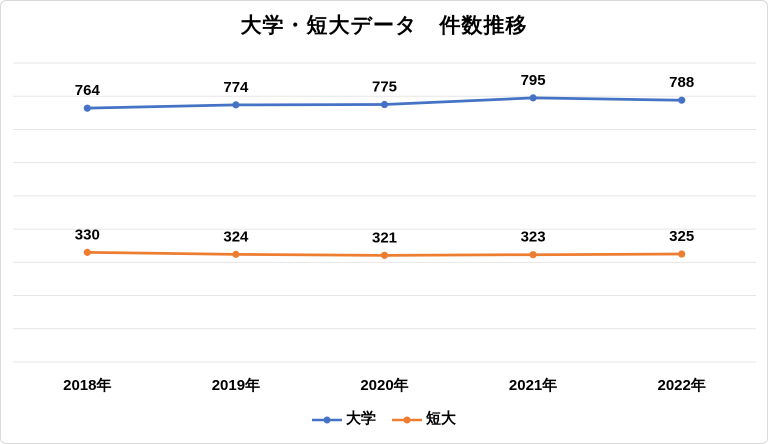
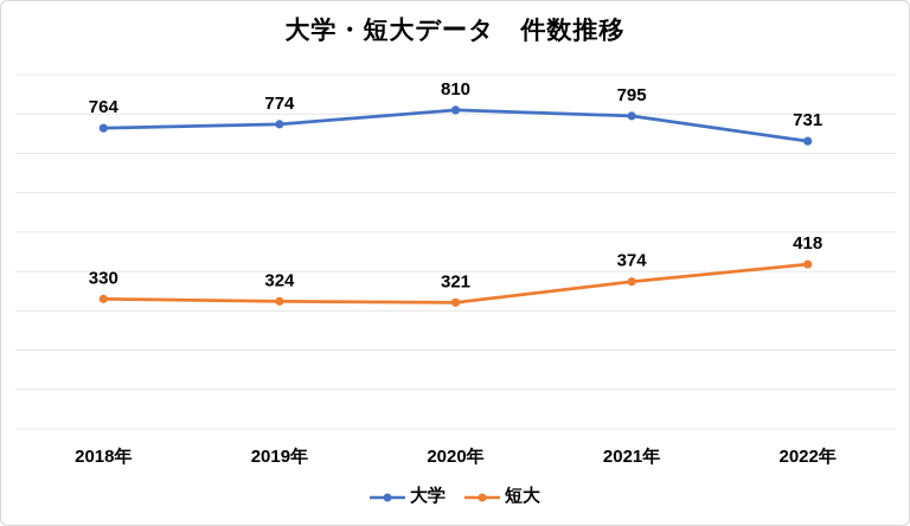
大学/2020年: 775 -> 810
短大/2021年: 323 -> 374
大学/2022年: 788 -> 731
短大/2022年: 325 -> 418
